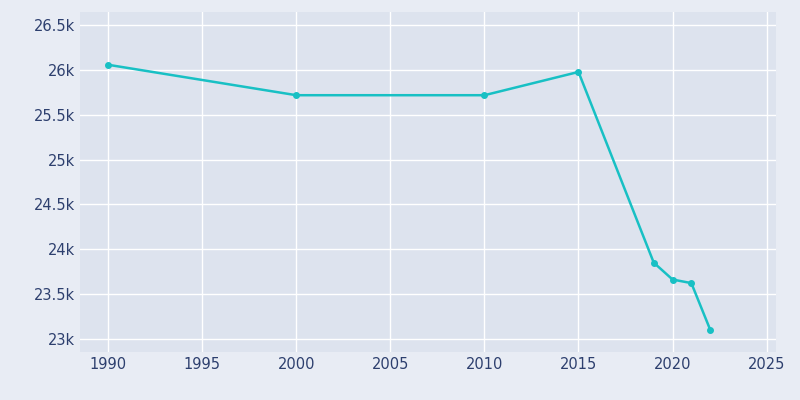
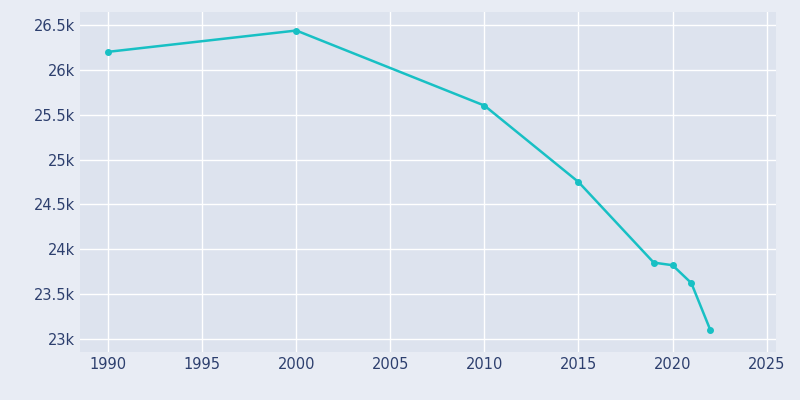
1990: 26.06k -> 26.20k
2000: 25.72k -> 26.44k
2010: 25.72k -> 25.60k
2015: 25.98k -> 24.75k
2020: 23.66k -> 23.82k
